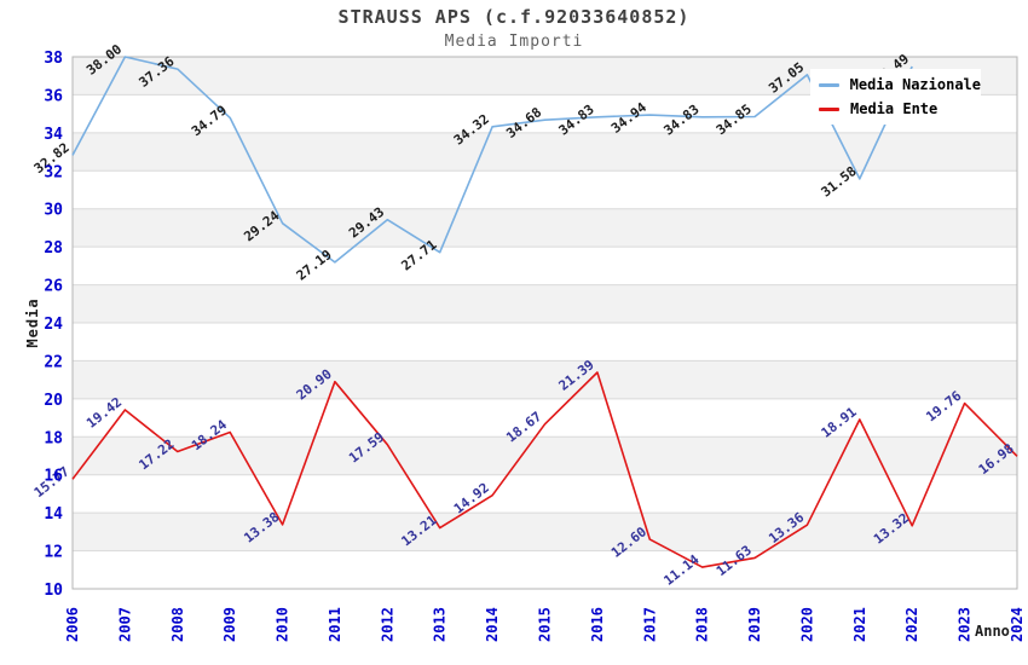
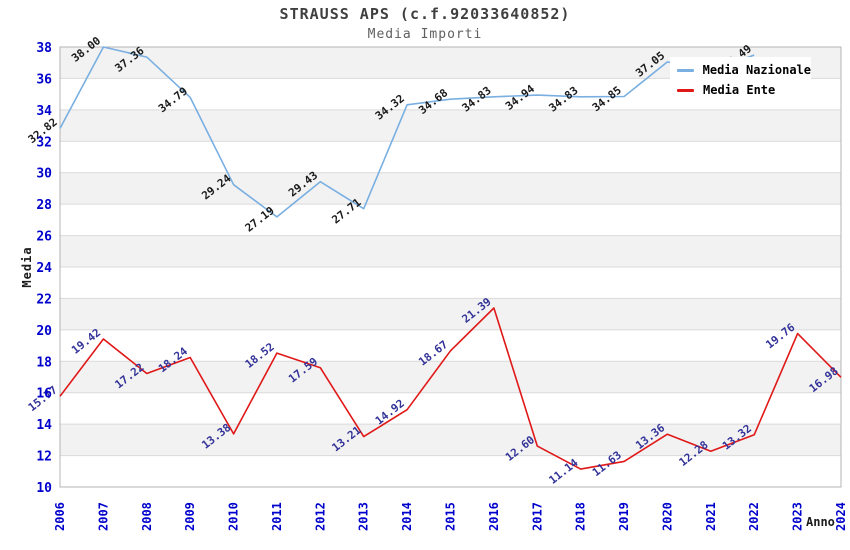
Media Ente/2011: 20.90 -> 18.52
Media Nazionale/2021: 31.58 -> 36.46
Media Ente/2021: 18.91 -> 12.28
